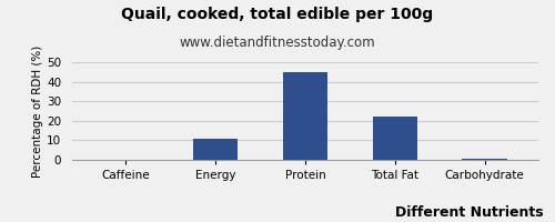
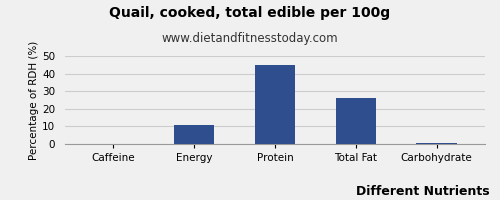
Total Fat: 22 -> 26
